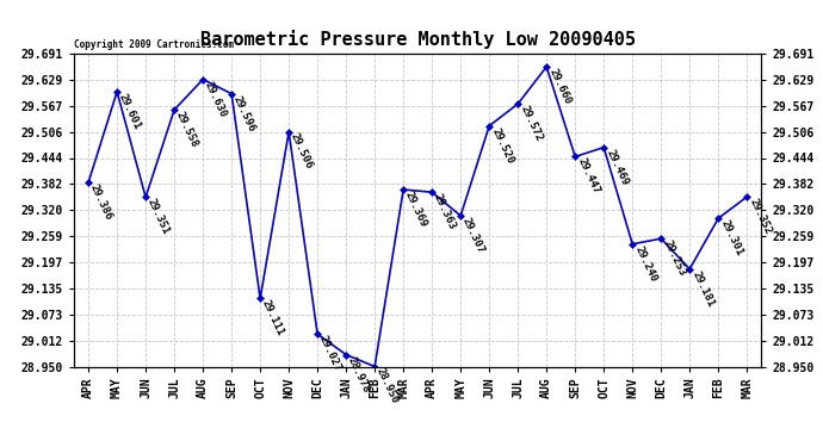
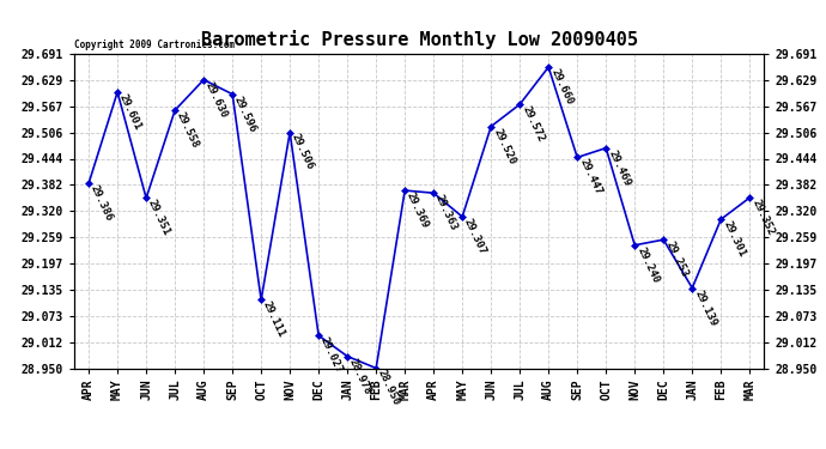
JAN: 29.181 -> 29.139
